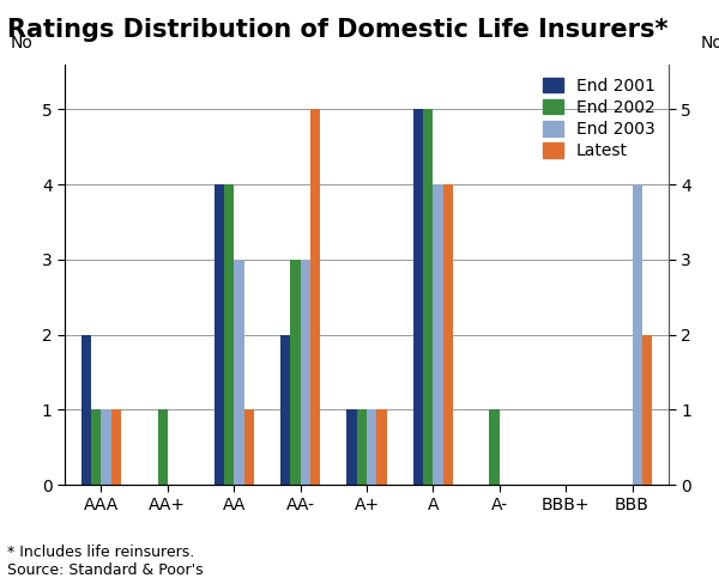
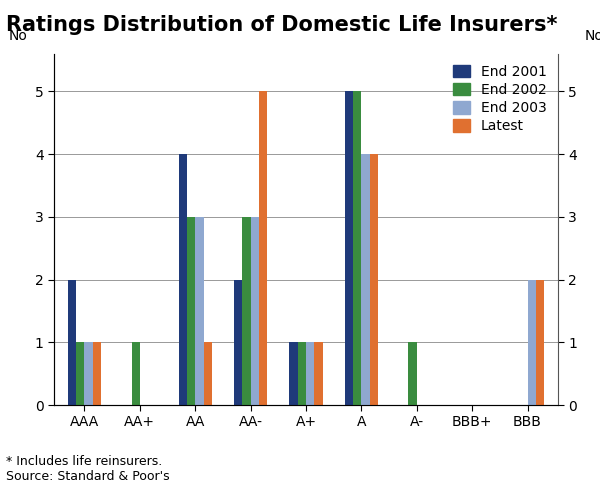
End 2002/AA: 4 -> 3
End 2003/BBB: 4 -> 2
